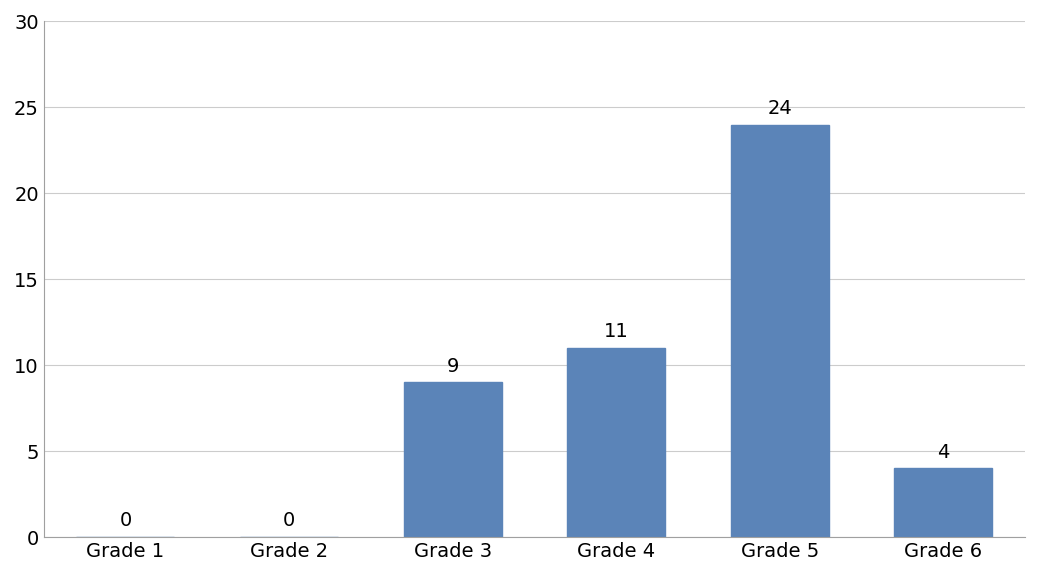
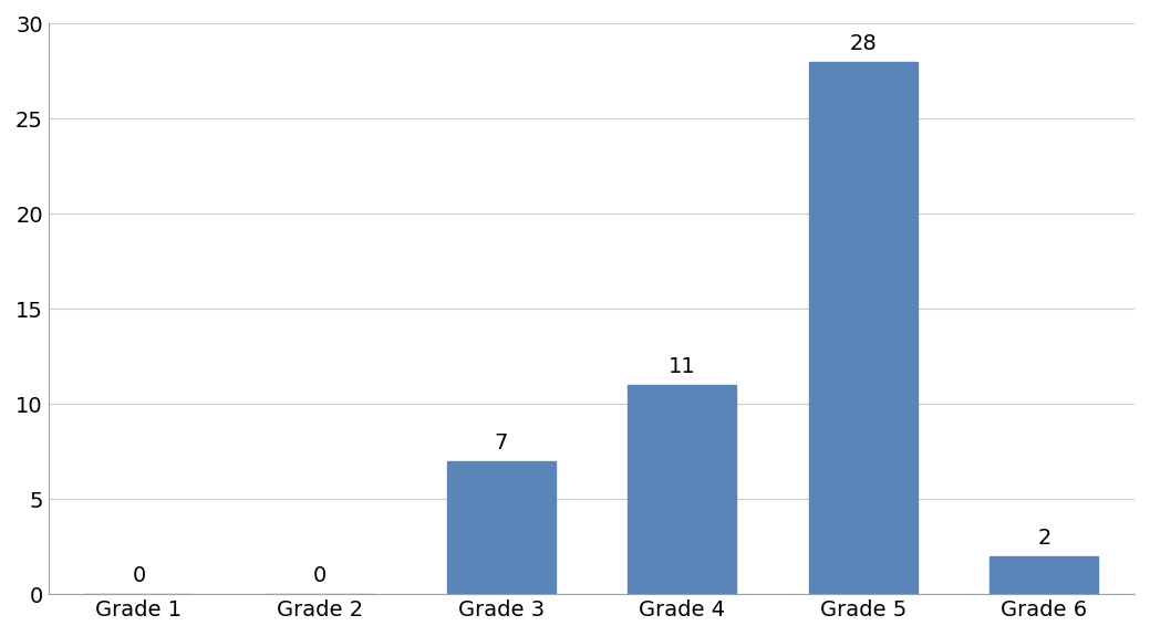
Grade 3: 9 -> 7
Grade 5: 24 -> 28
Grade 6: 4 -> 2
